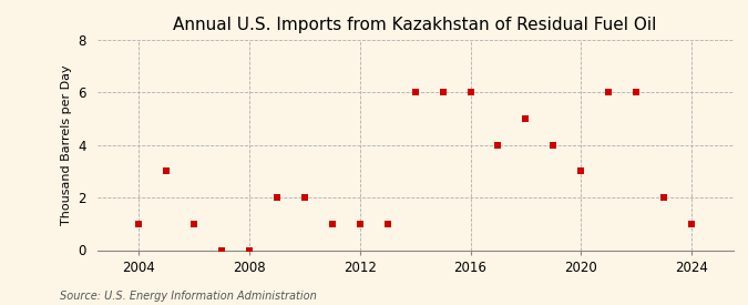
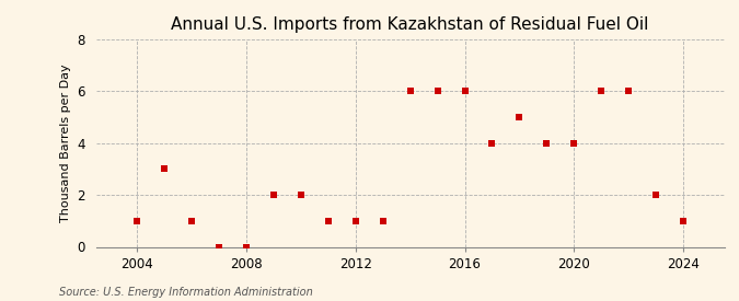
2020: 3 -> 4
